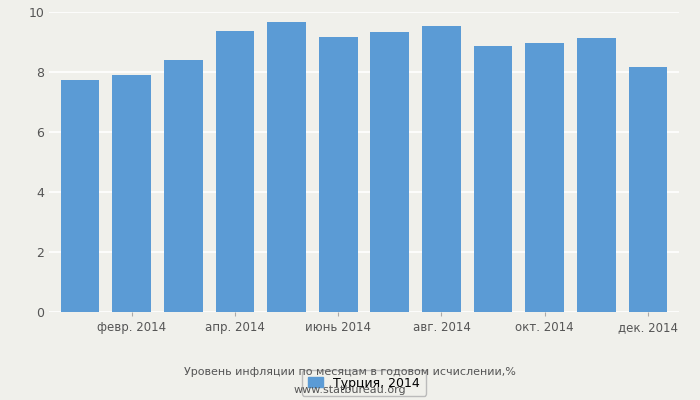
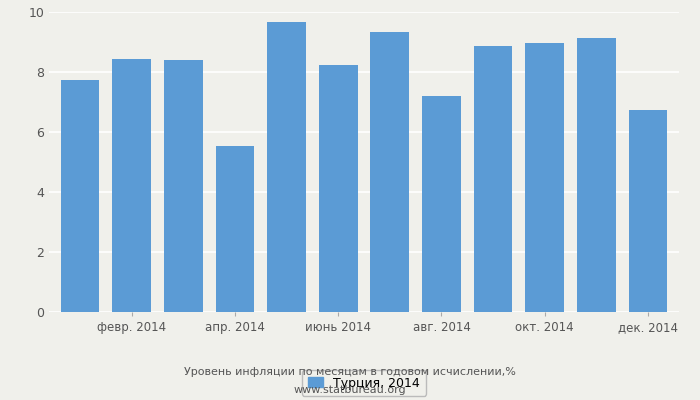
февр. 2014: 7.89 -> 8.45
апр. 2014: 9.38 -> 5.55
июнь 2014: 9.16 -> 8.25
авг. 2014: 9.54 -> 7.20
дек. 2014: 8.17 -> 6.75
